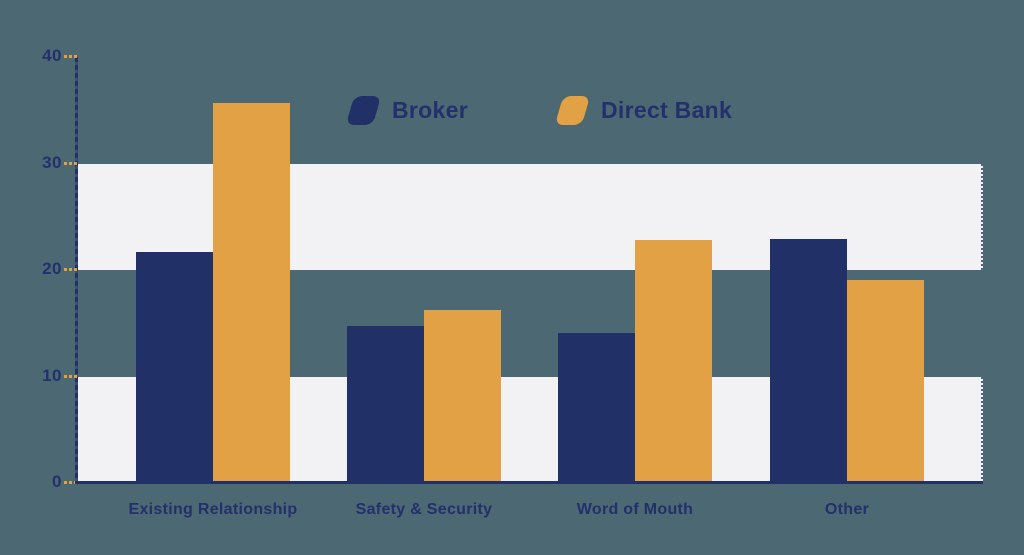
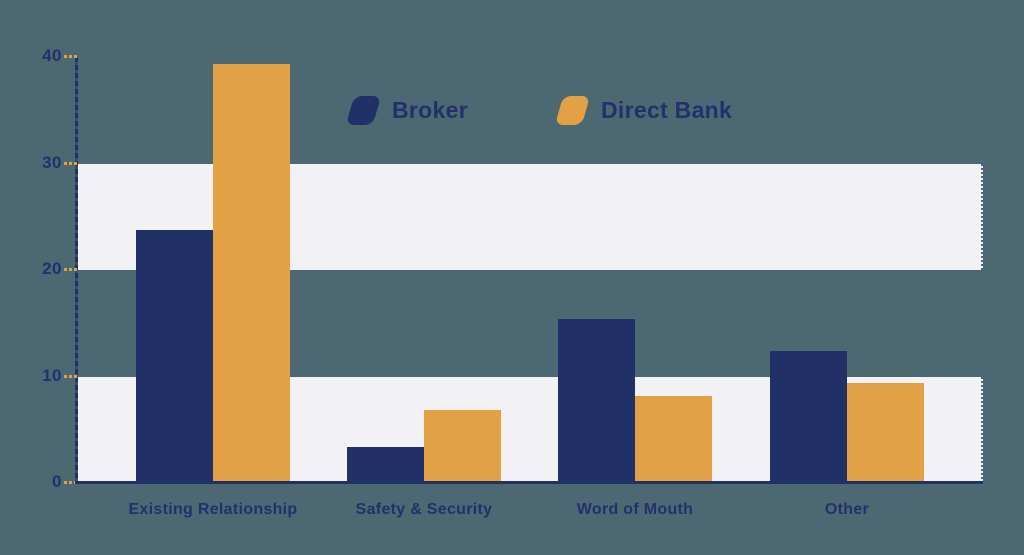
Broker/Existing Relationship: 21.7 -> 23.8
Direct Bank/Existing Relationship: 35.7 -> 39.3
Broker/Safety & Security: 14.7 -> 3.4
Direct Bank/Safety & Security: 16.2 -> 6.9
Broker/Word of Mouth: 14.1 -> 15.4
Direct Bank/Word of Mouth: 22.8 -> 8.2
Broker/Other: 22.9 -> 12.4
Direct Bank/Other: 19.1 -> 9.4
